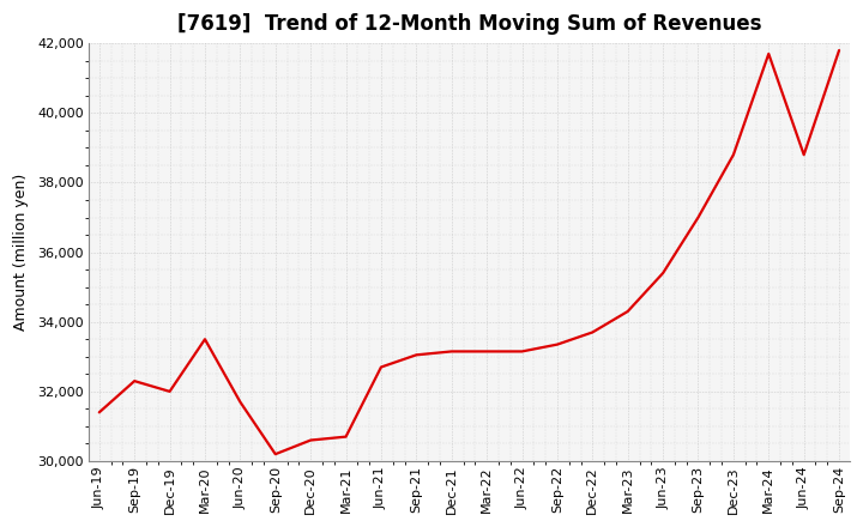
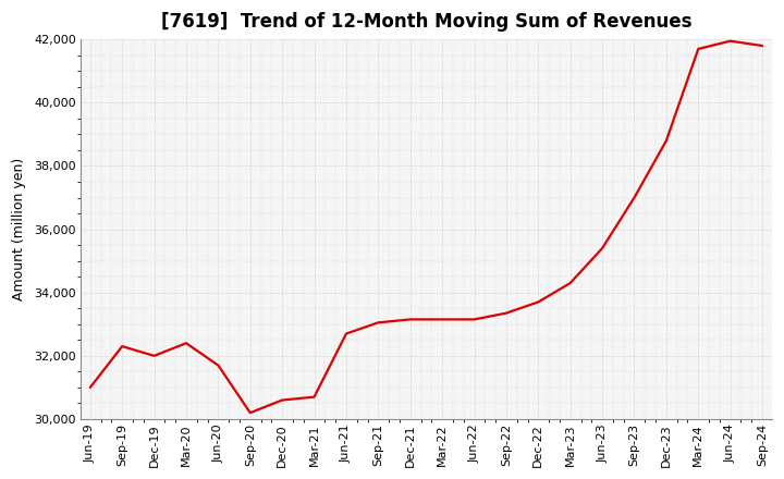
Jun-19: 31,400 -> 31,000
Mar-20: 33,500 -> 32,400
Jun-24: 38,800 -> 41,950
